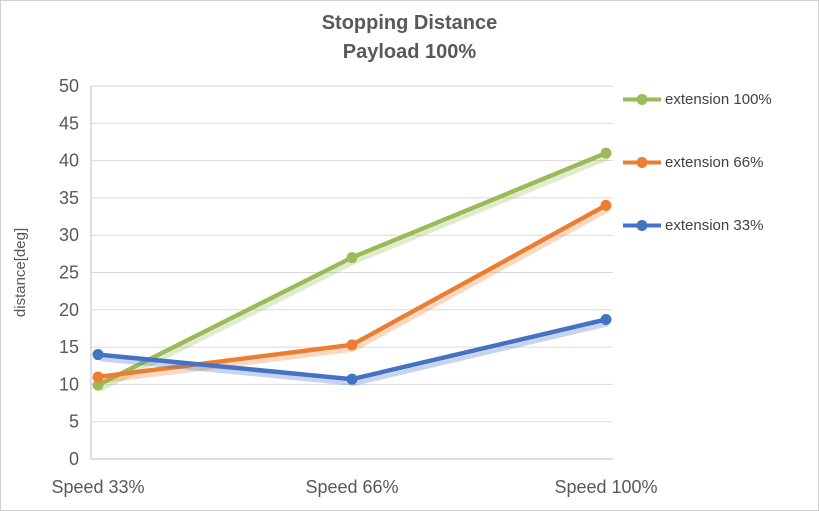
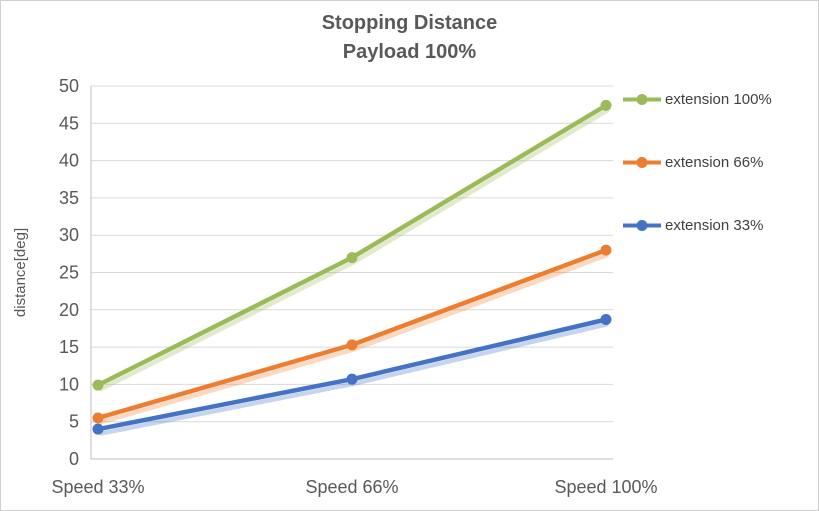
extension 66%/Speed 33%: 11 -> 6
extension 33%/Speed 33%: 14 -> 4
extension 100%/Speed 100%: 41 -> 47
extension 66%/Speed 100%: 34 -> 28
